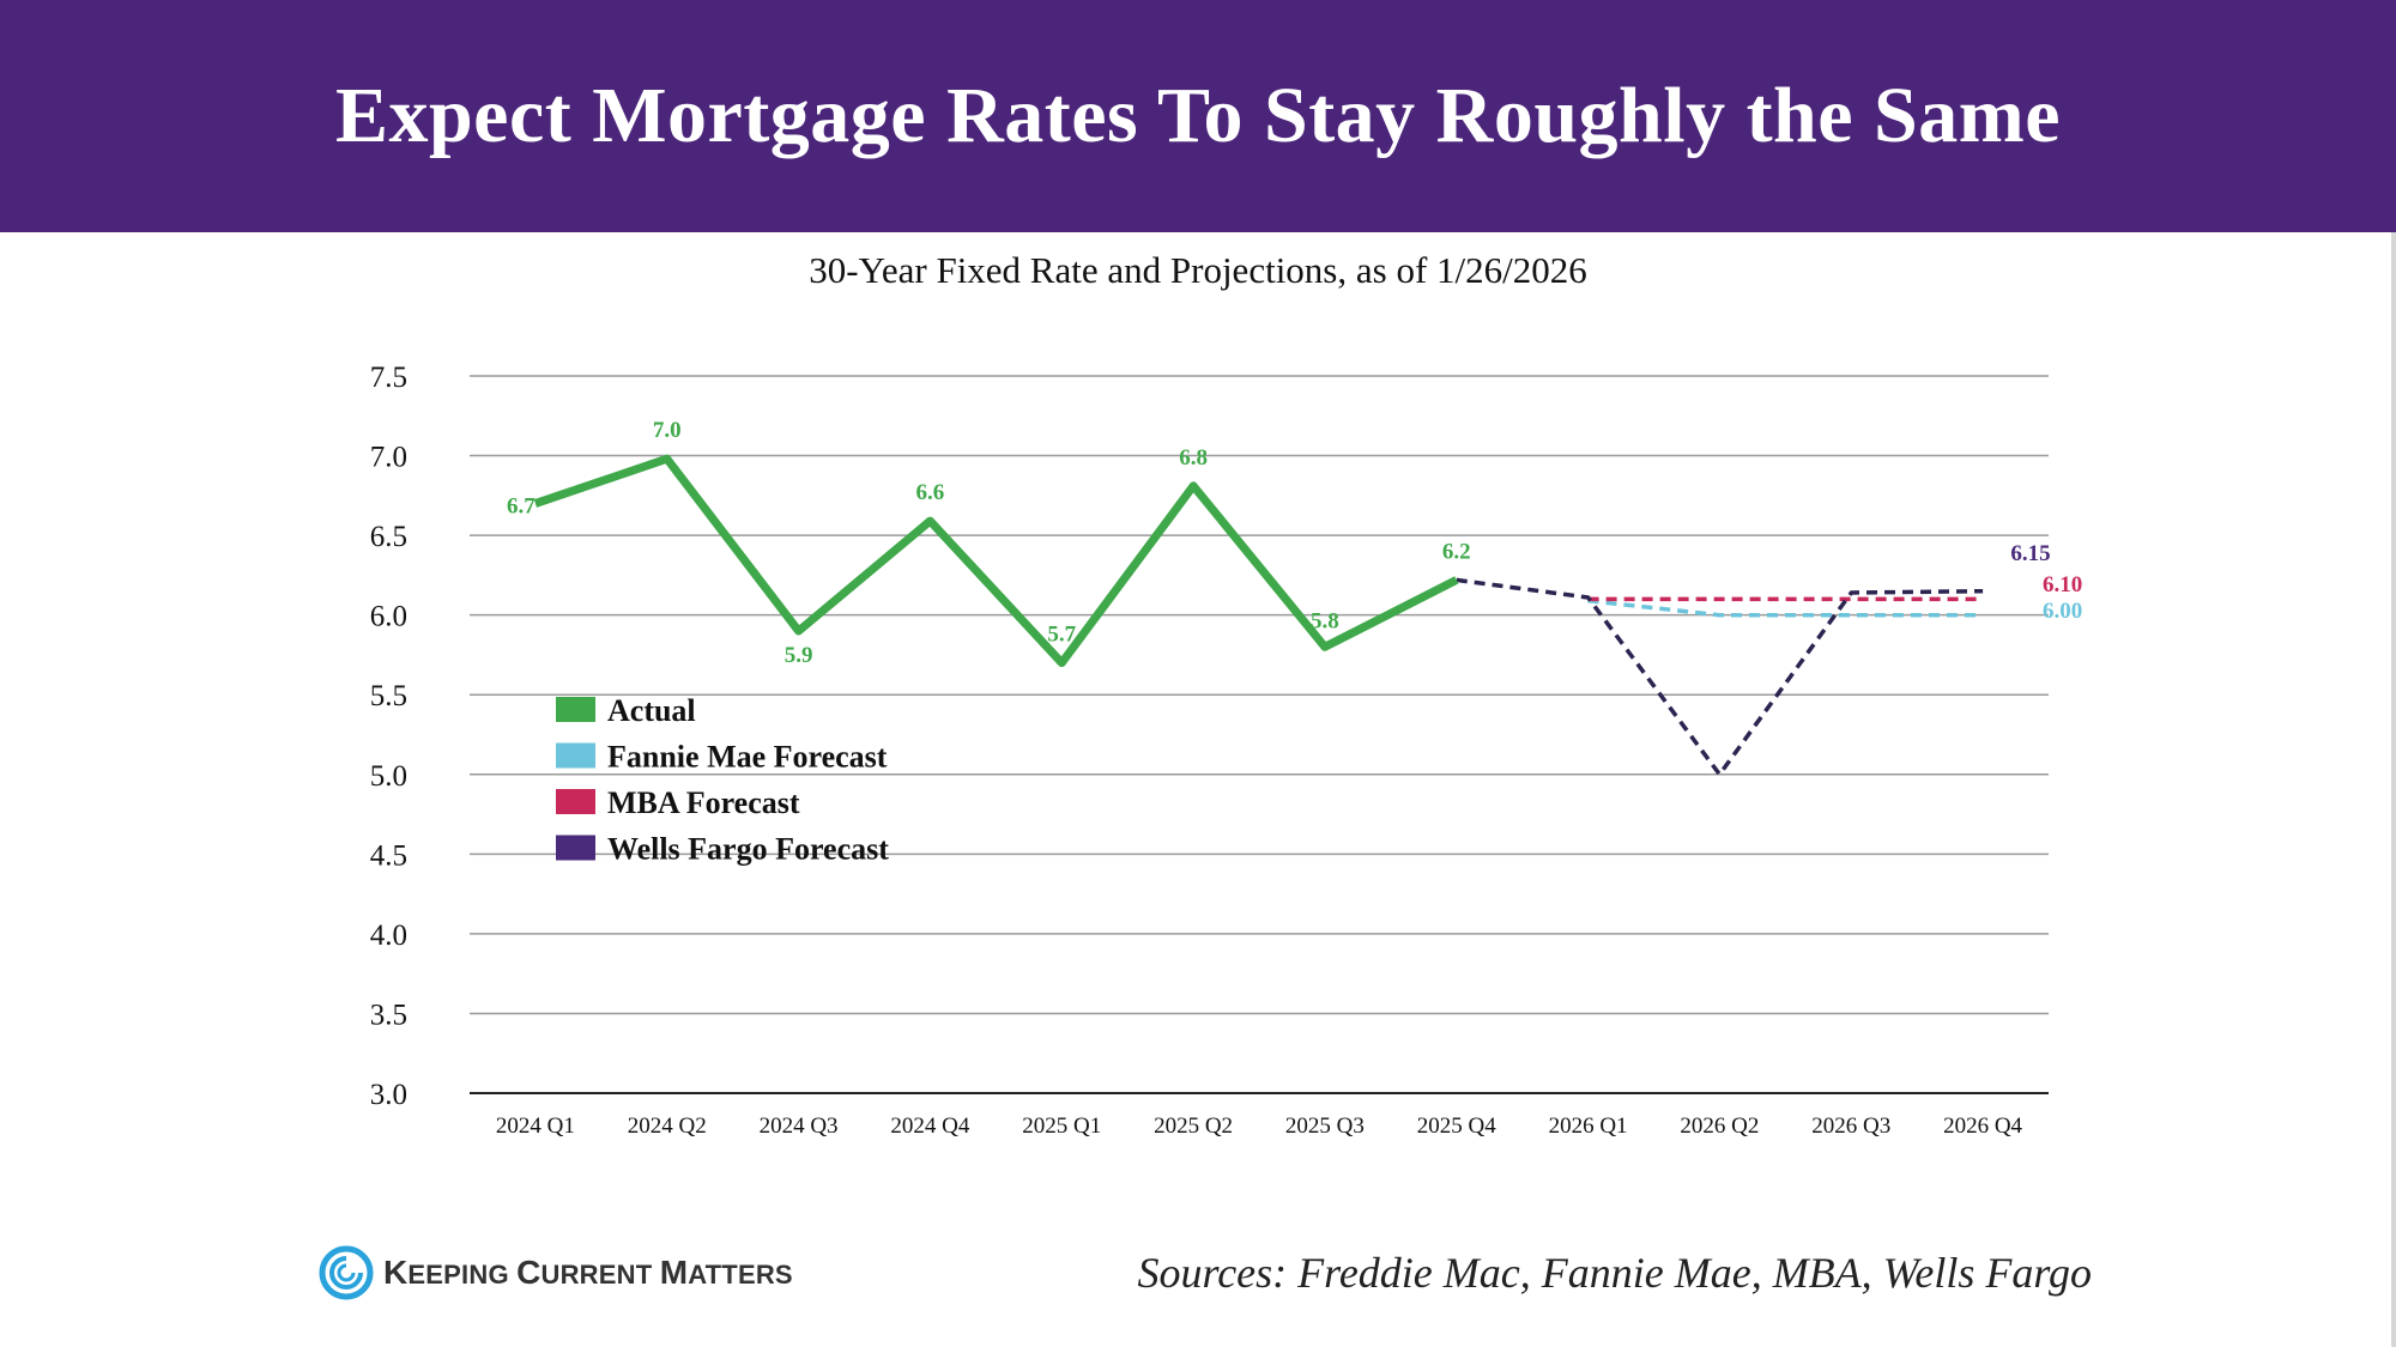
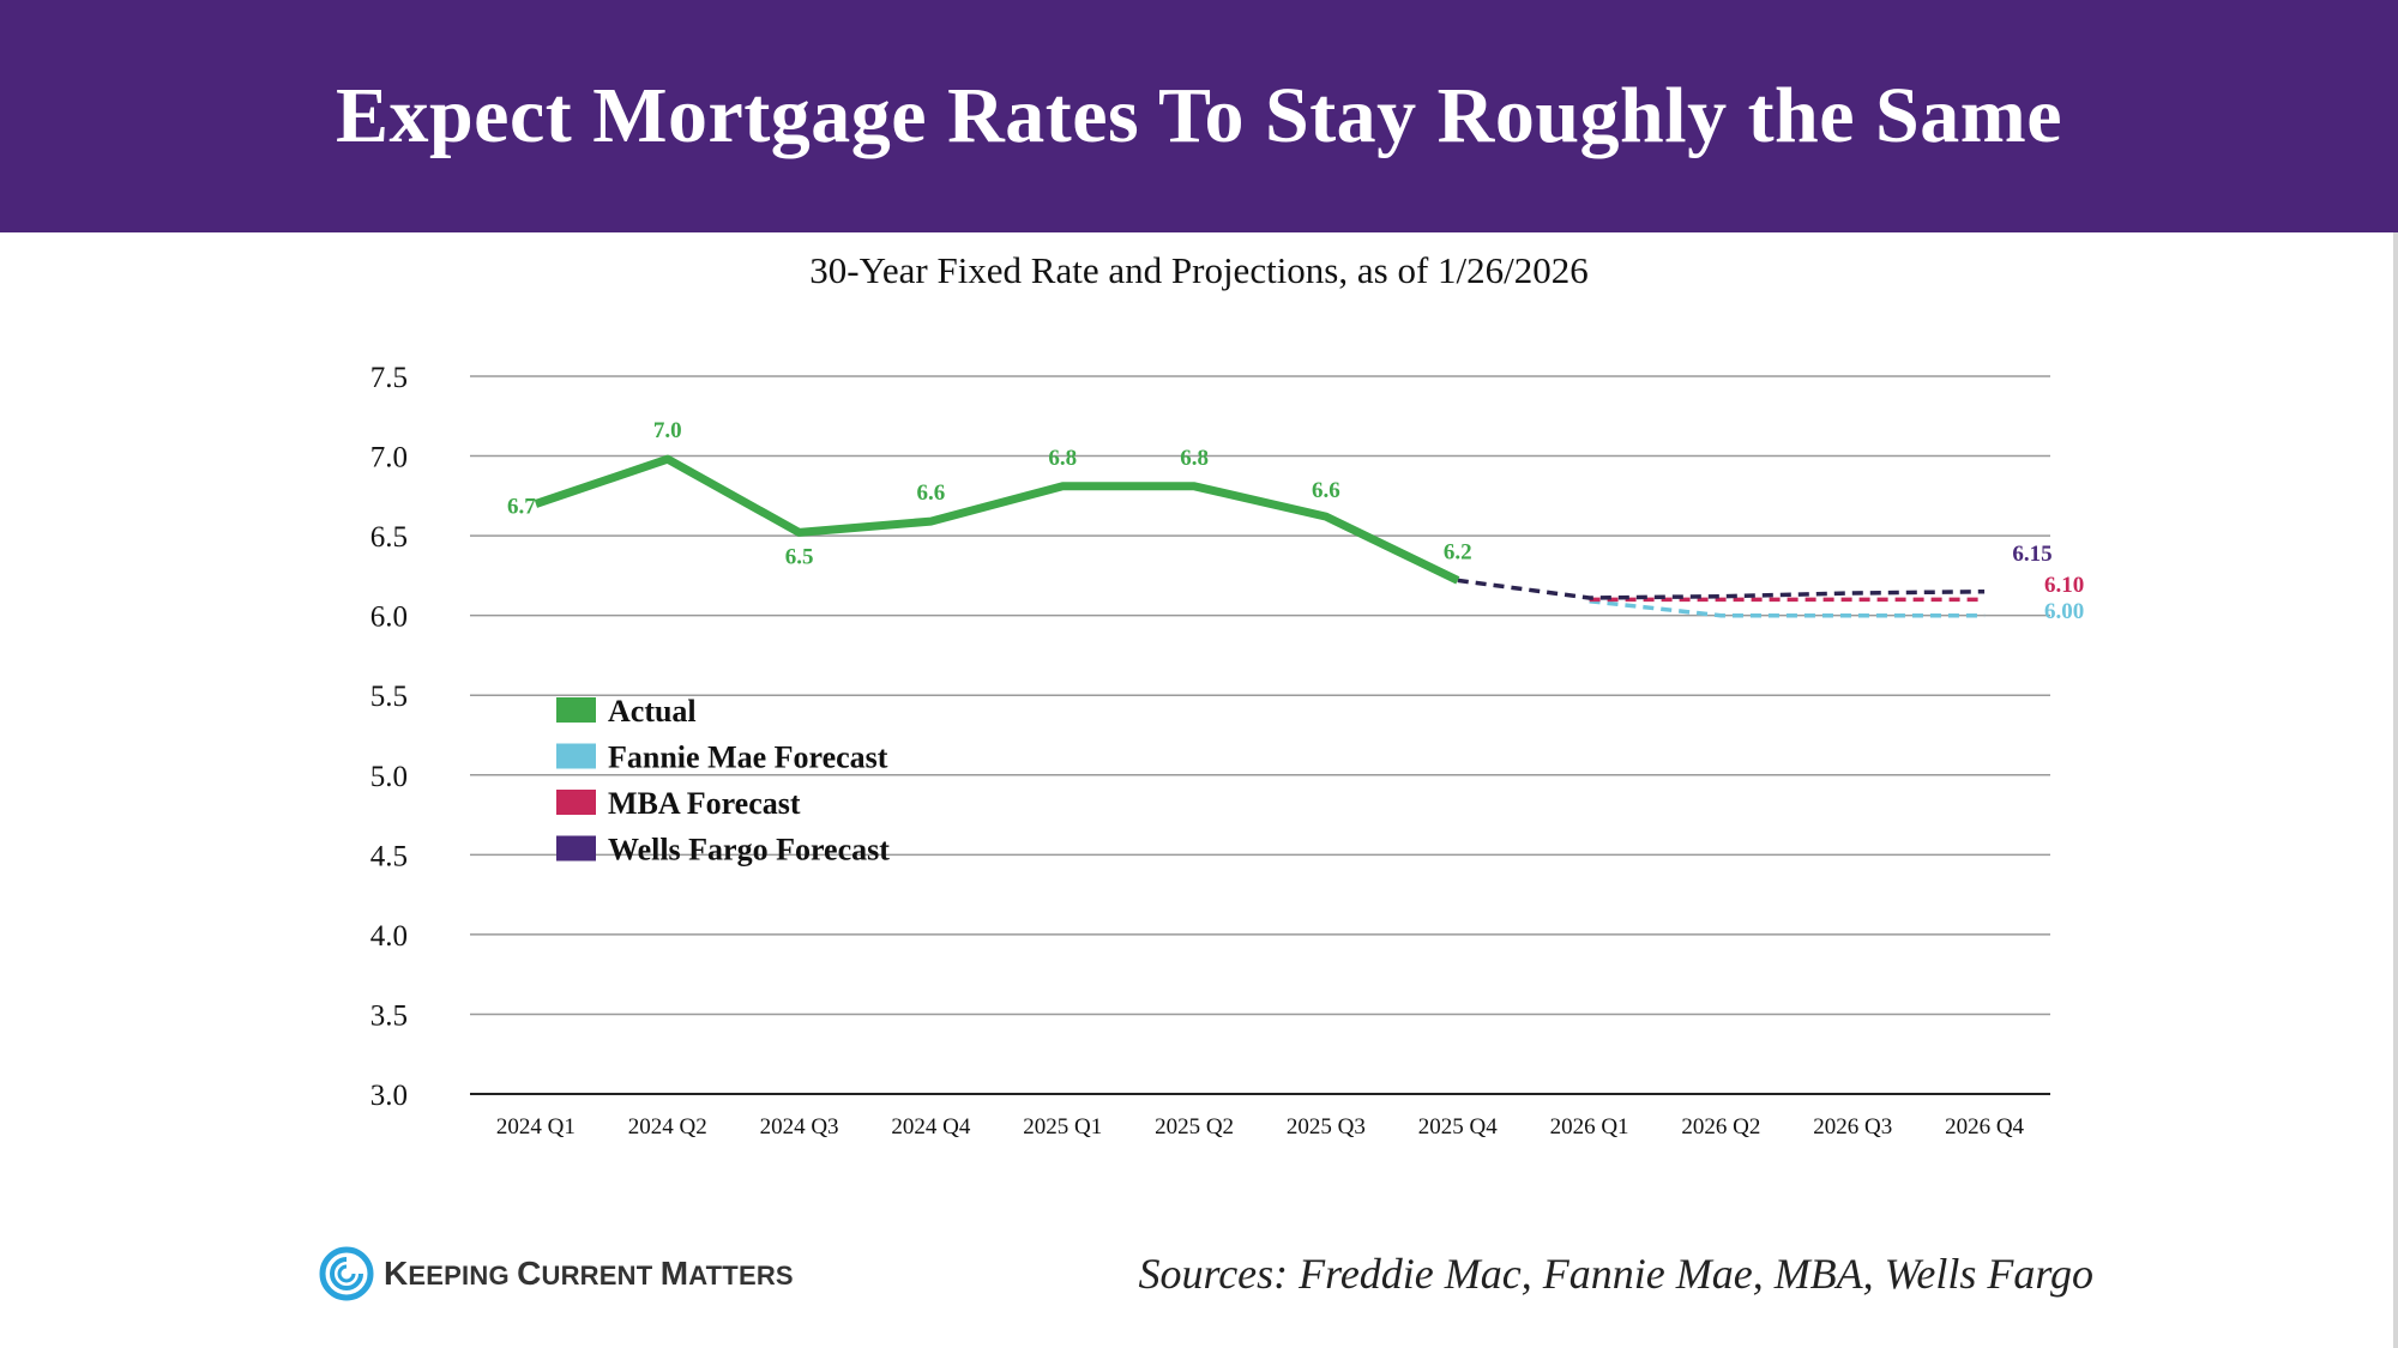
Actual/2024 Q3: 5.9 -> 6.5
Actual/2025 Q1: 5.7 -> 6.8
Actual/2025 Q3: 5.8 -> 6.6
Wells Fargo Forecast/2026 Q2: 5.00 -> 6.12
